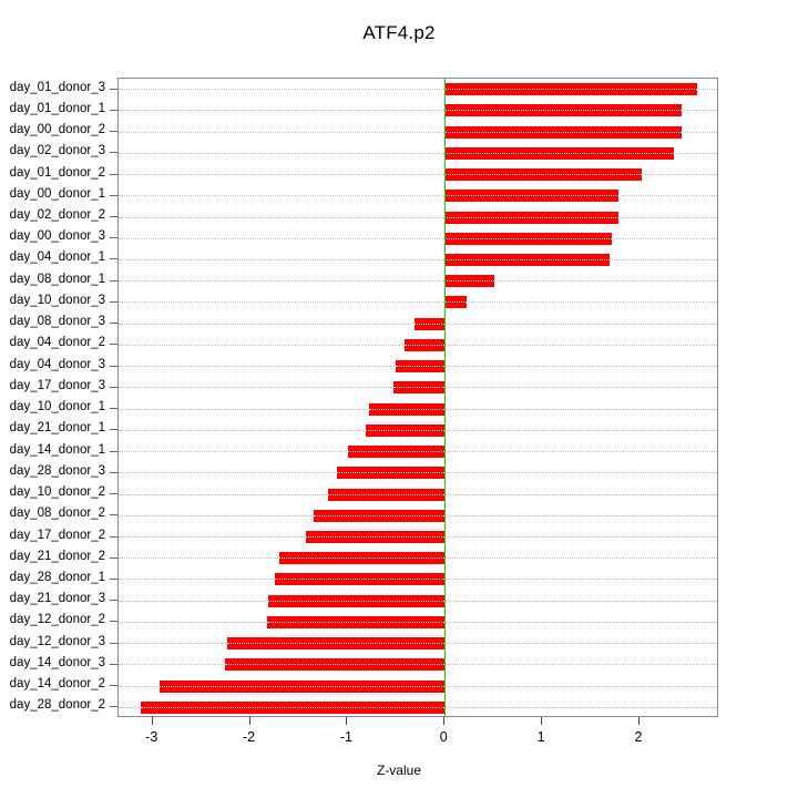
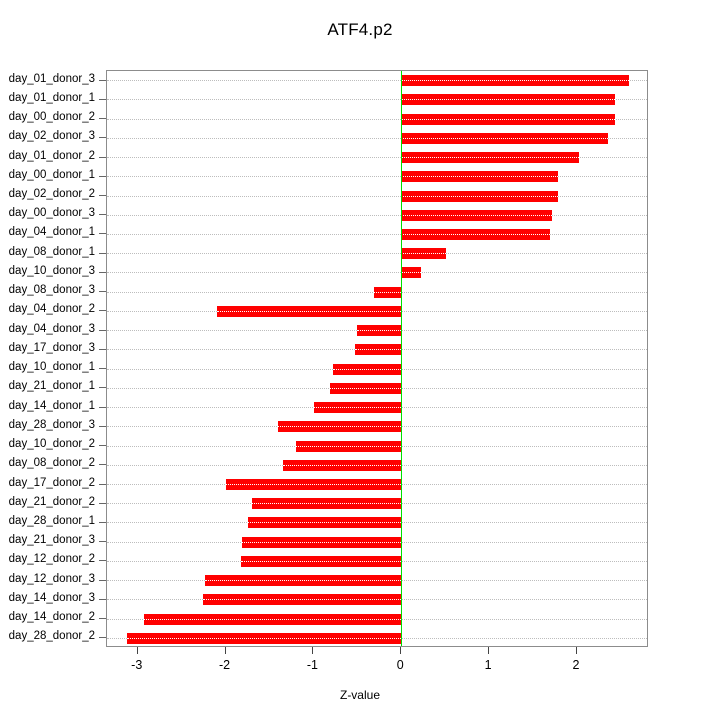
day_04_donor_2: -0.4 -> -2.1
day_28_donor_3: -1.1 -> -1.4
day_17_donor_2: -1.4 -> -2.0
